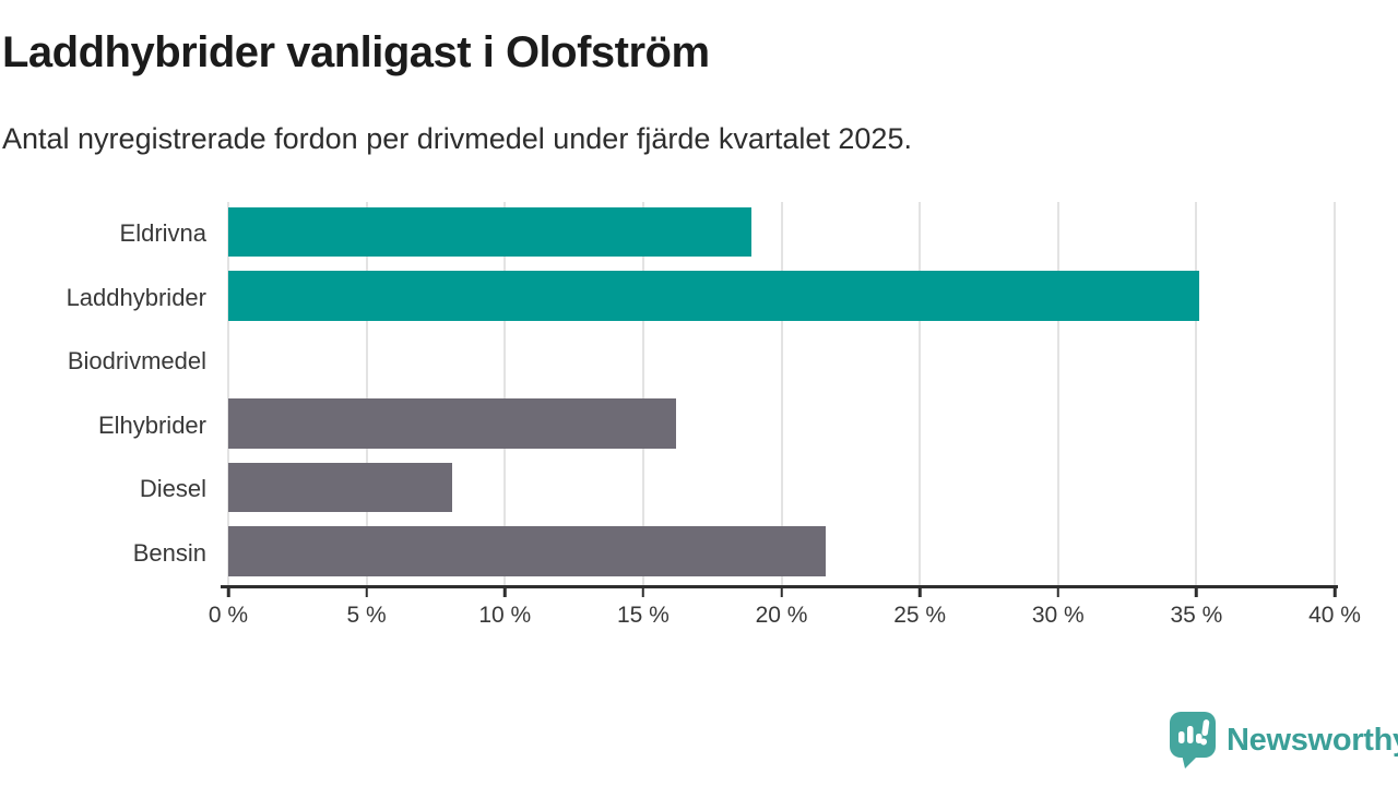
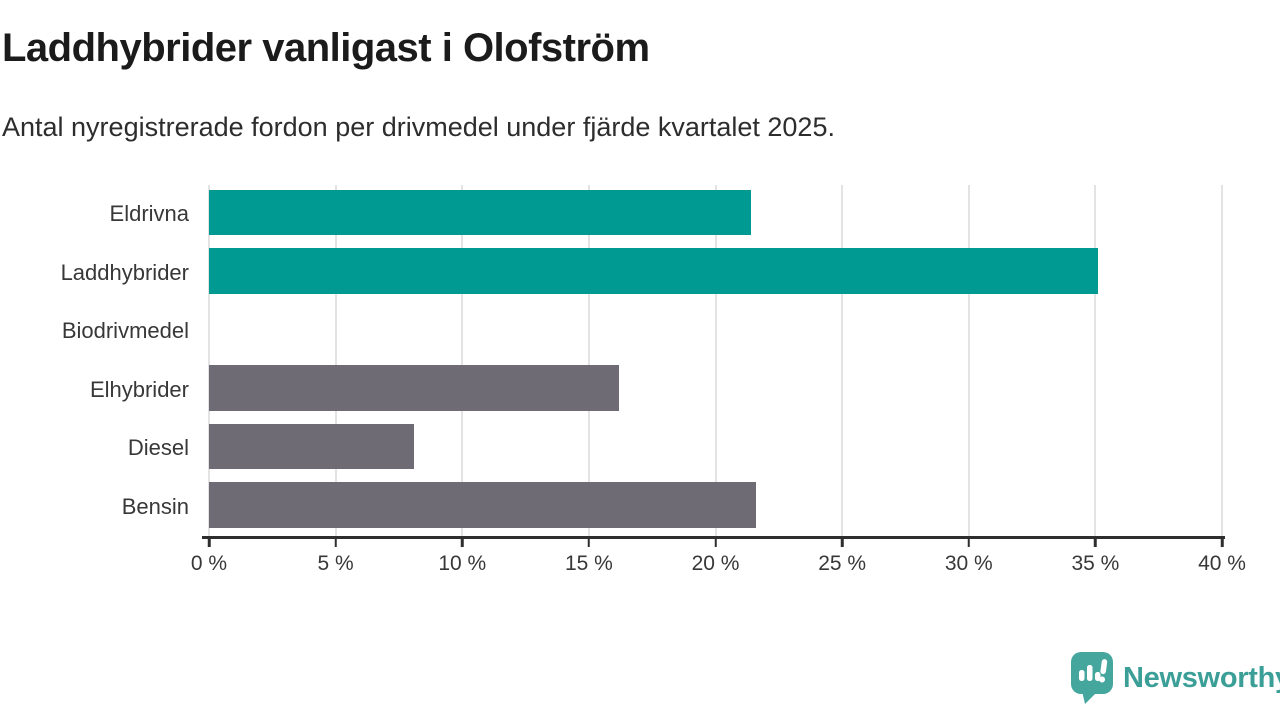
Eldrivna: 18.9% -> 21.4%
